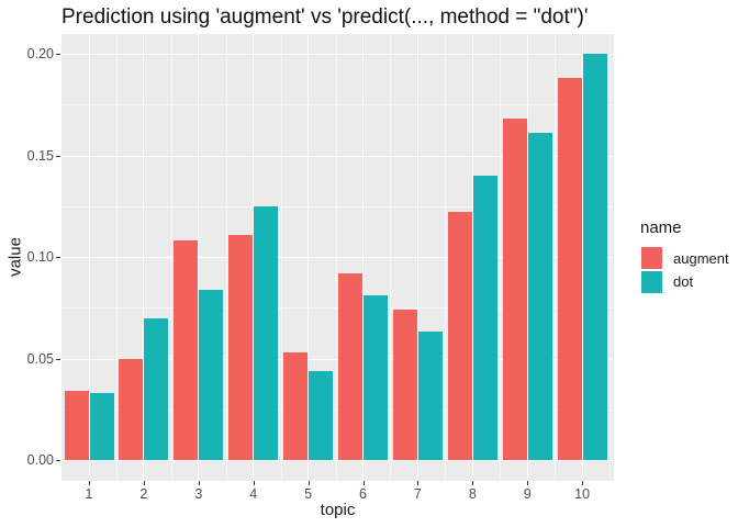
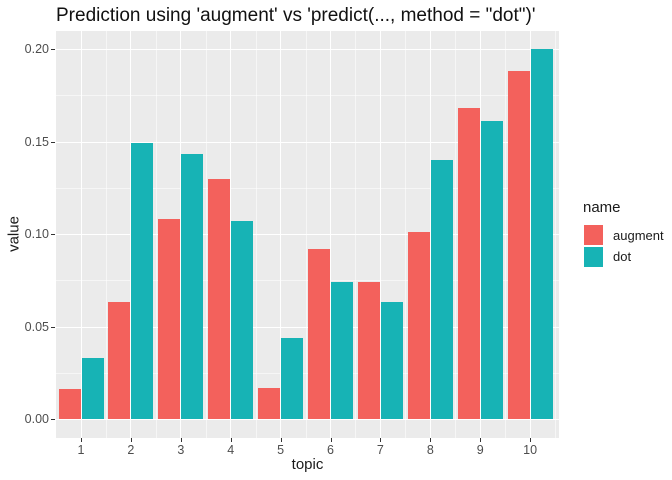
augment/1: 0.034 -> 0.016
augment/2: 0.050 -> 0.063
dot/2: 0.070 -> 0.149
dot/3: 0.084 -> 0.143
augment/4: 0.111 -> 0.130
dot/4: 0.125 -> 0.107
augment/5: 0.053 -> 0.017
dot/6: 0.081 -> 0.074
augment/8: 0.122 -> 0.101
